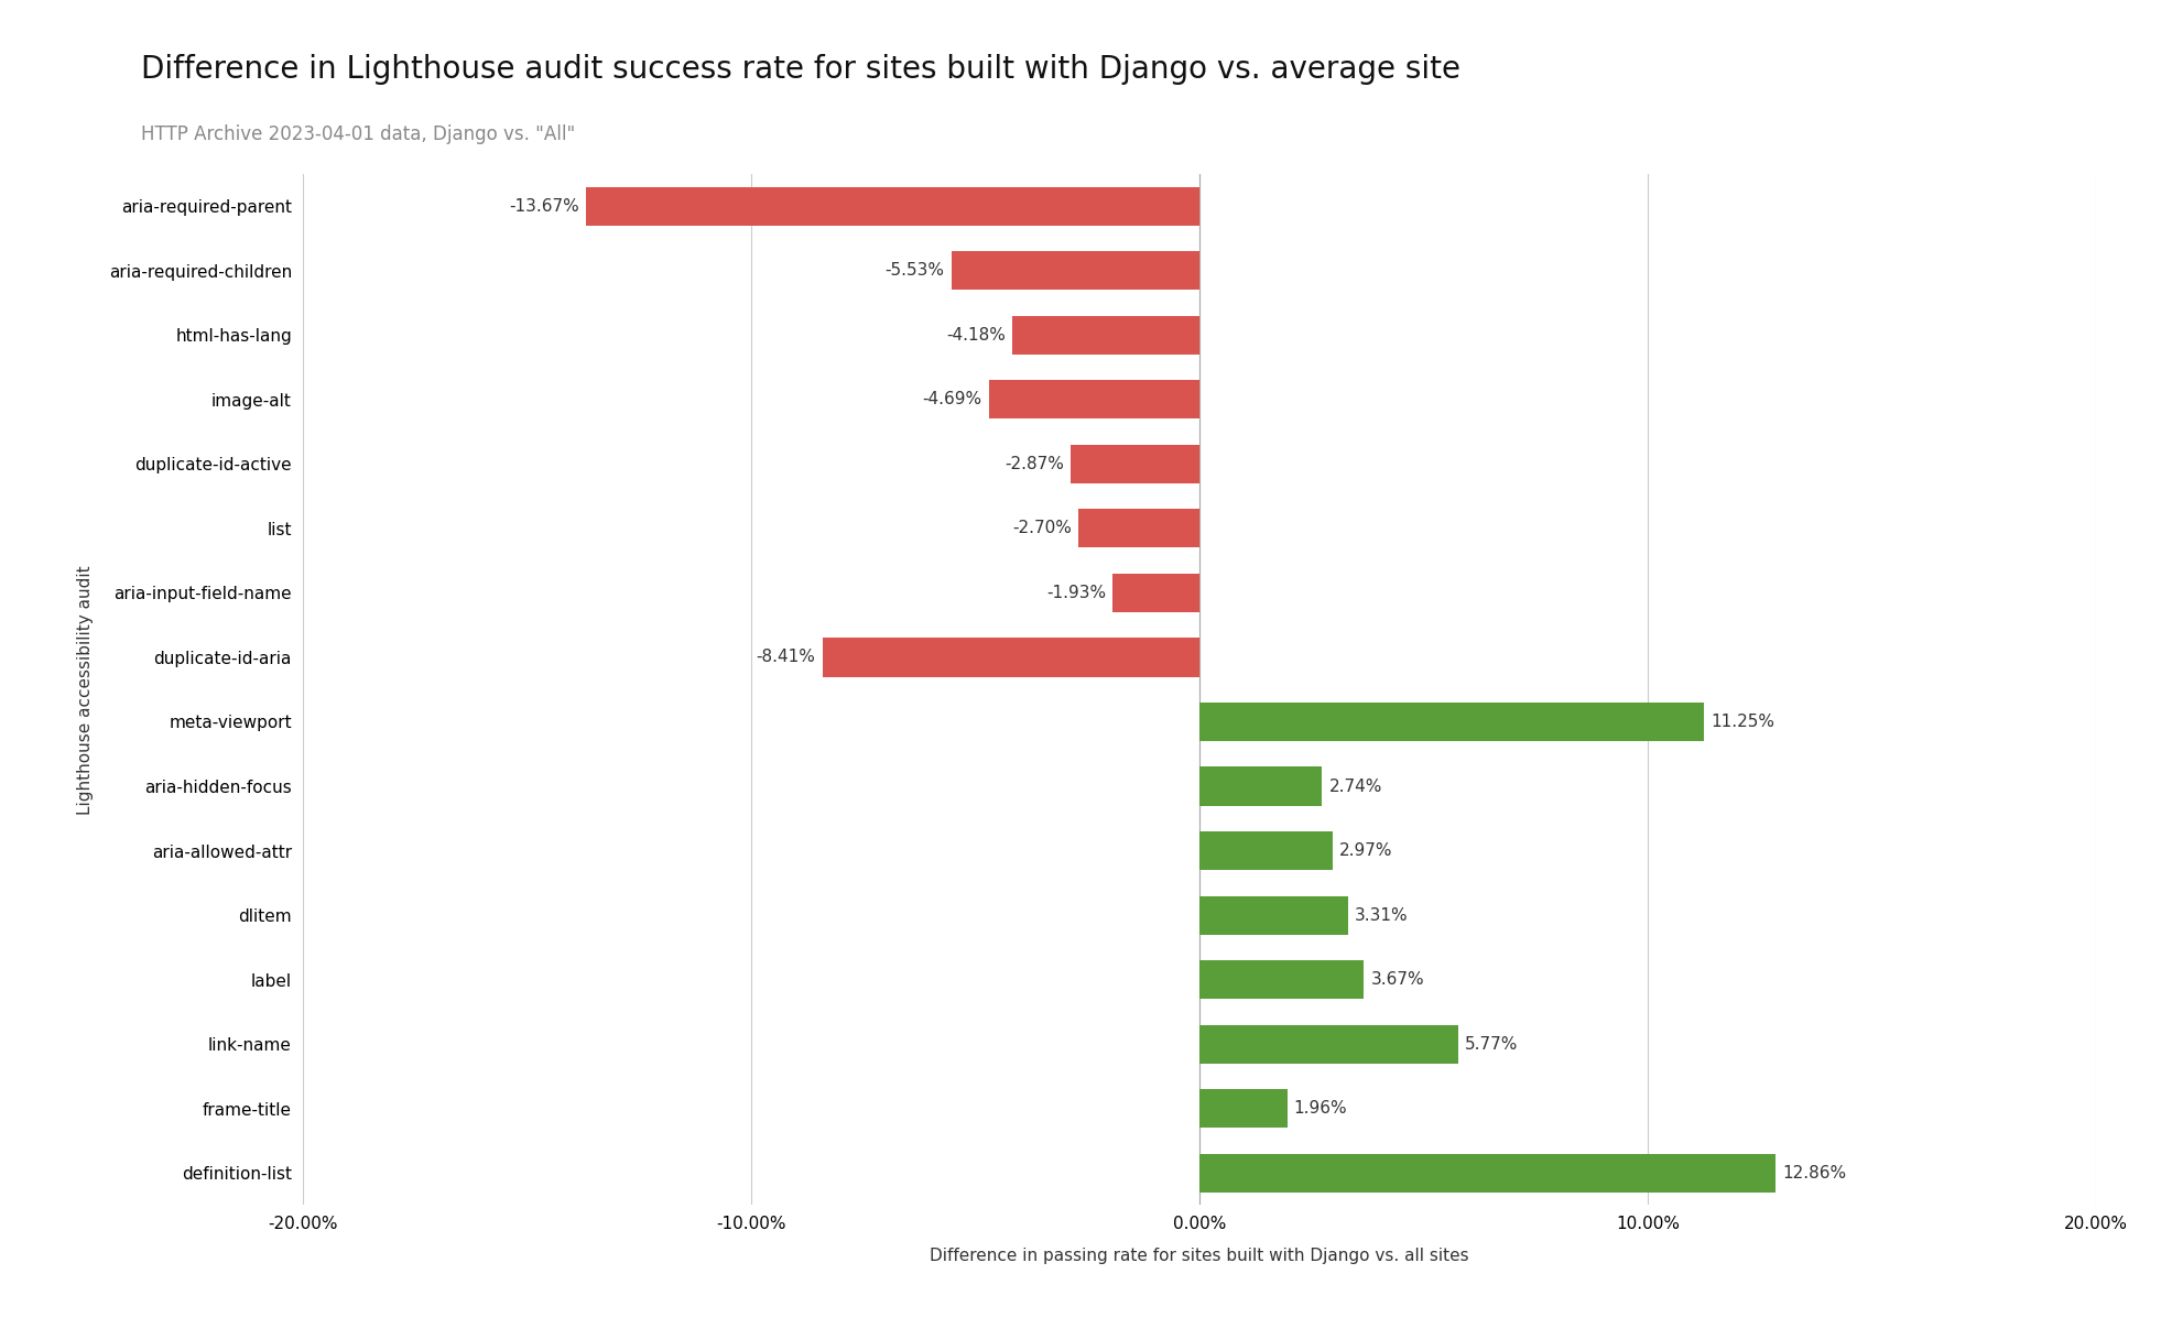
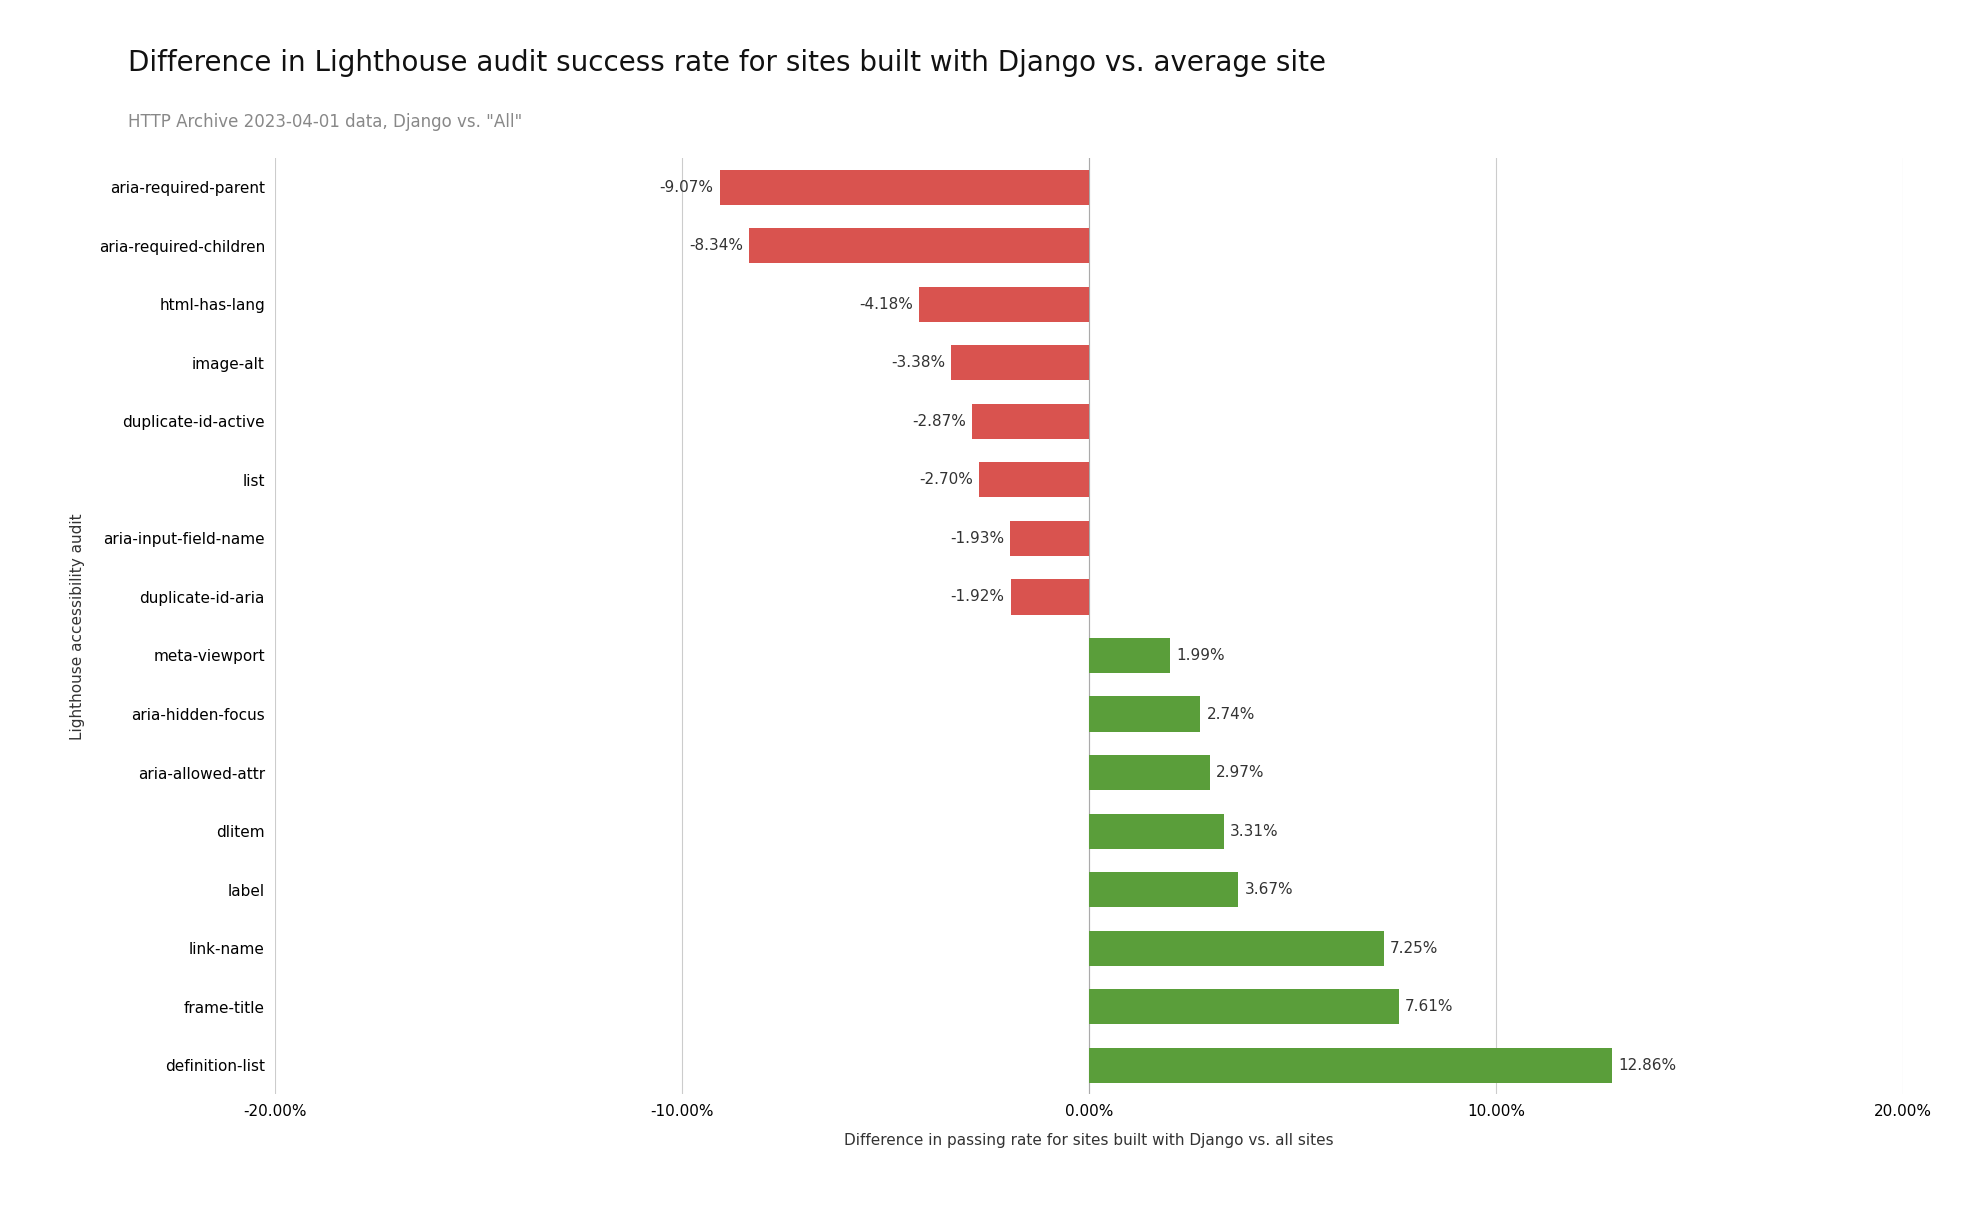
aria-required-parent: -13.67% -> -9.07%
aria-required-children: -5.53% -> -8.34%
image-alt: -4.69% -> -3.38%
duplicate-id-aria: -8.41% -> -1.92%
meta-viewport: 11.25% -> 1.99%
link-name: 5.77% -> 7.25%
frame-title: 1.96% -> 7.61%
